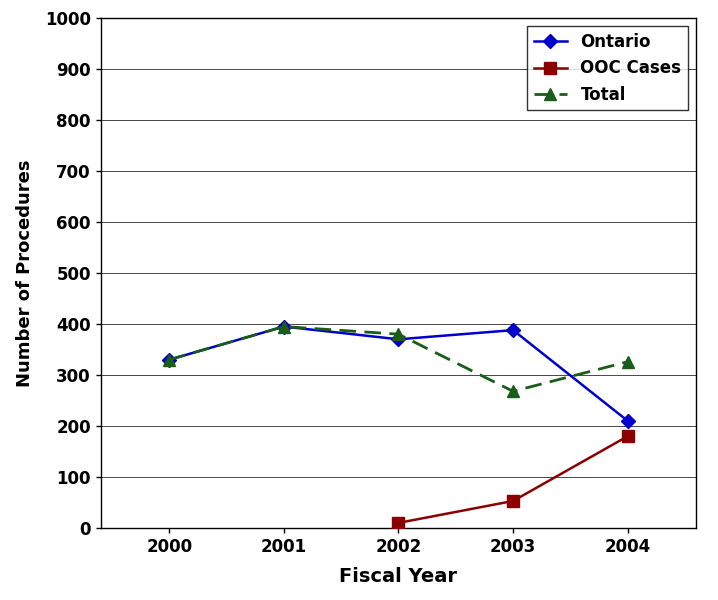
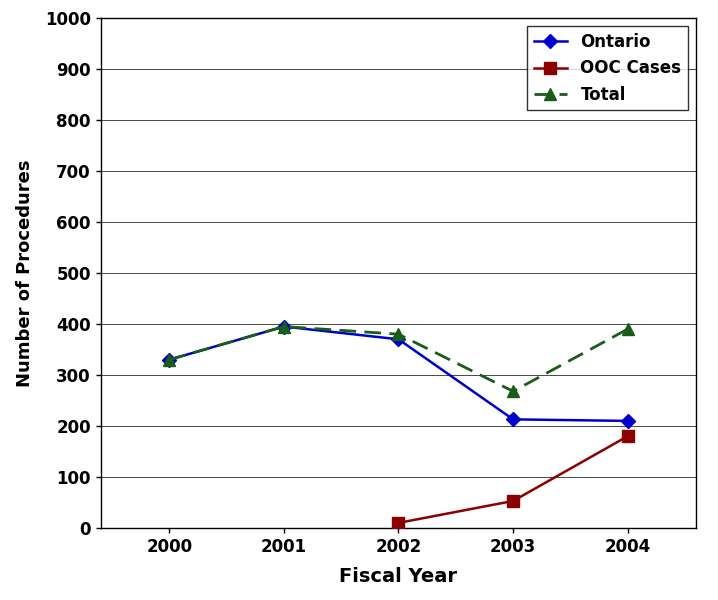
Ontario/2003: 388 -> 213
Total/2004: 326 -> 390
